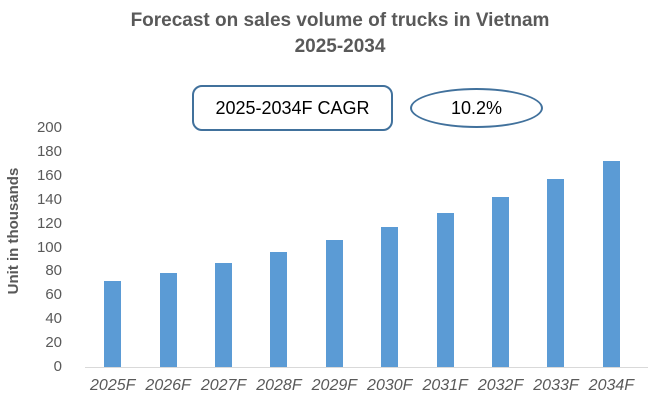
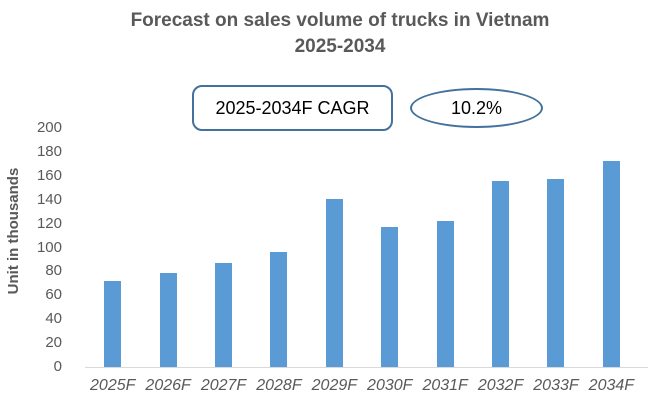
2029F: 106 -> 141
2031F: 129 -> 122
2032F: 142 -> 156
